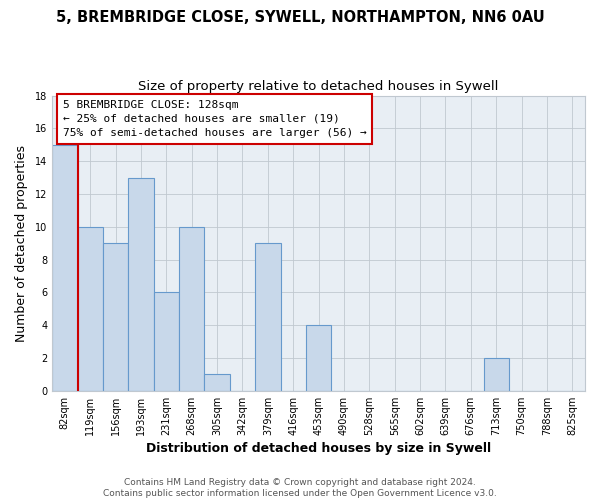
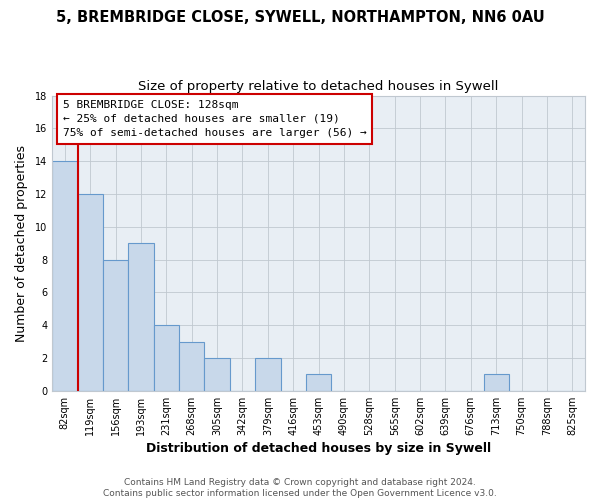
82sqm: 15 -> 14
119sqm: 10 -> 12
156sqm: 9 -> 8
193sqm: 13 -> 9
231sqm: 6 -> 4
268sqm: 10 -> 3
305sqm: 1 -> 2
379sqm: 9 -> 2
453sqm: 4 -> 1
713sqm: 2 -> 1
